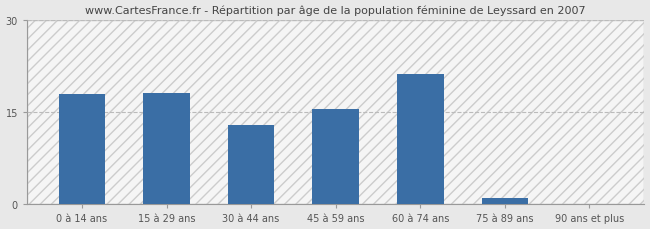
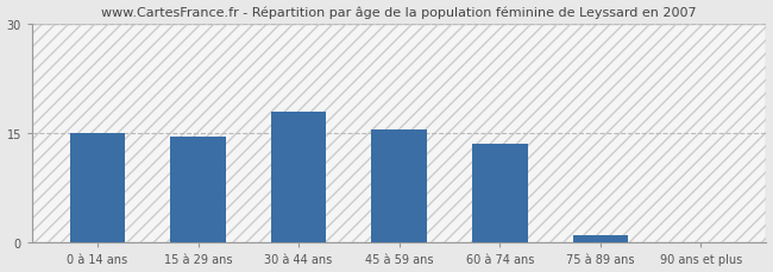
0 à 14 ans: 18.0 -> 15.0
15 à 29 ans: 18.2 -> 14.5
30 à 44 ans: 13.0 -> 18.0
60 à 74 ans: 21.2 -> 13.5
